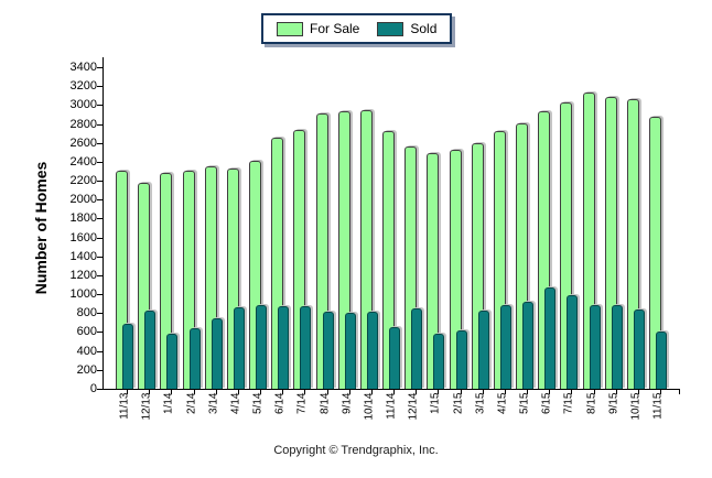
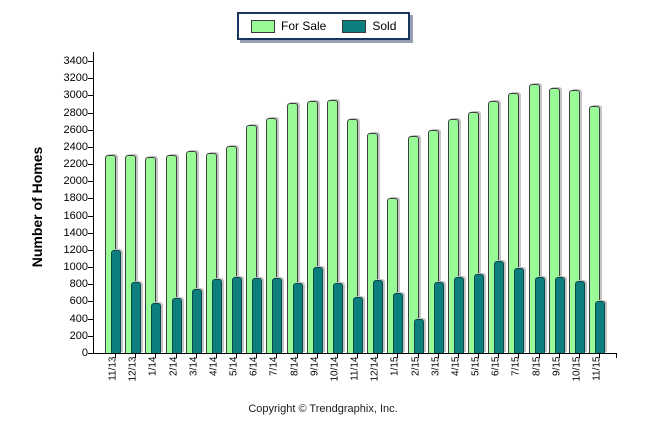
Sold/11/13: 700 -> 1200
For Sale/12/13: 2200 -> 2300
Sold/9/14: 800 -> 1000
For Sale/1/15: 2500 -> 1800
Sold/1/15: 600 -> 700
Sold/2/15: 600 -> 400
